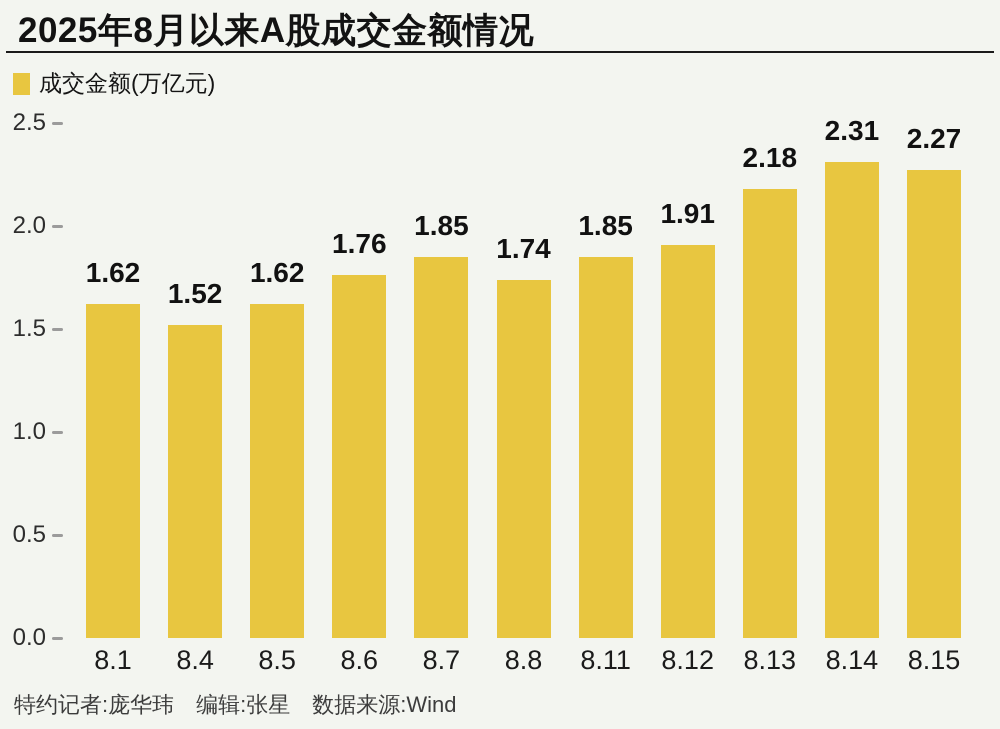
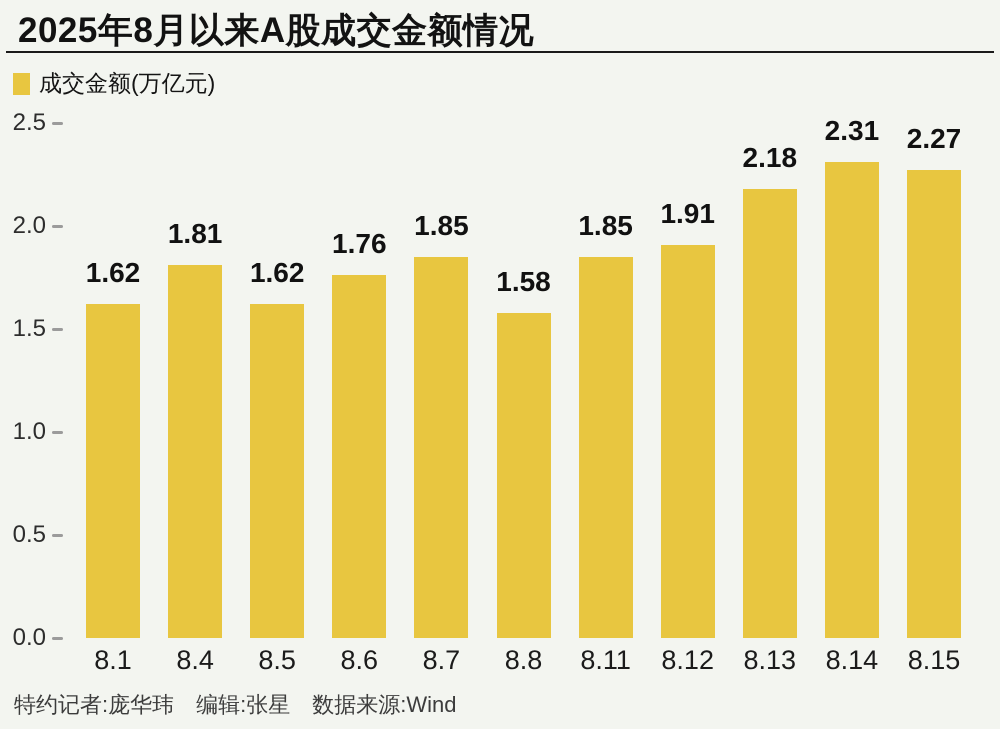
8.4: 1.52 -> 1.81
8.8: 1.74 -> 1.58
